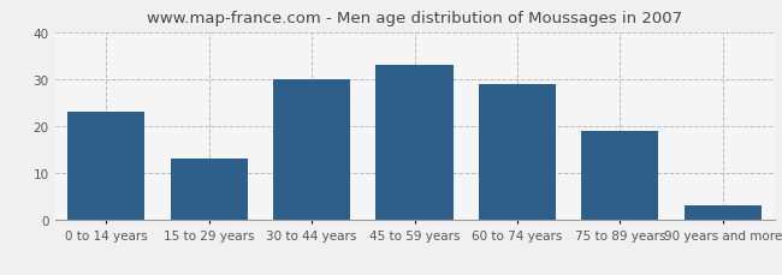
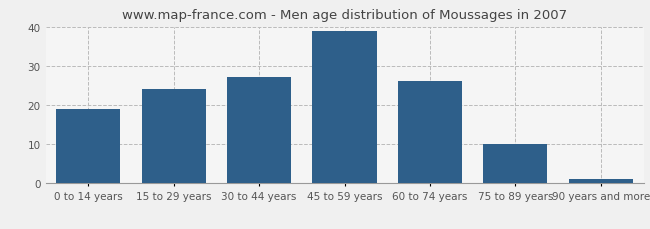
0 to 14 years: 23 -> 19
15 to 29 years: 13 -> 24
30 to 44 years: 30 -> 27
45 to 59 years: 33 -> 39
60 to 74 years: 29 -> 26
75 to 89 years: 19 -> 10
90 years and more: 3 -> 1
